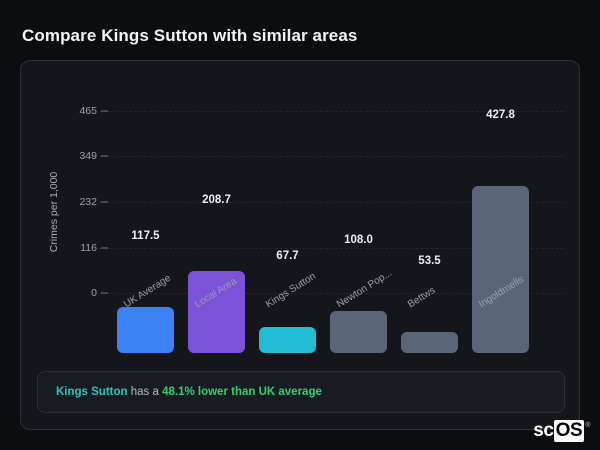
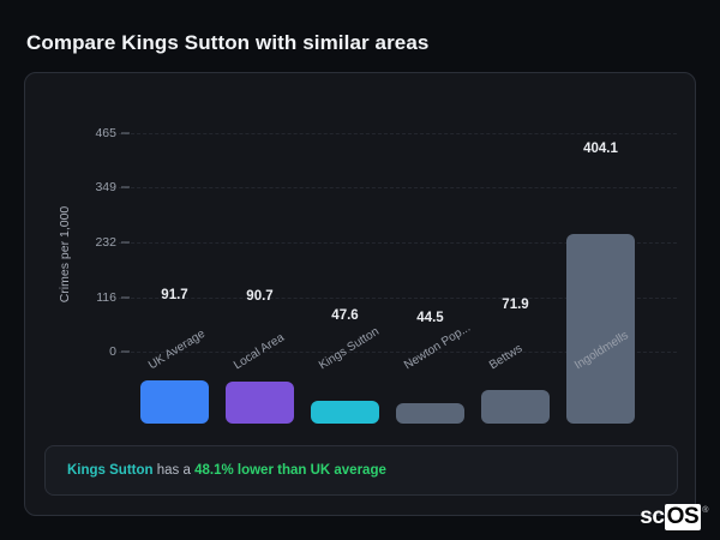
UK Average: 117.5 -> 91.7
Local Area: 208.7 -> 90.7
Kings Sutton: 67.7 -> 47.6
Newton Pop...: 108.0 -> 44.5
Bettws: 53.5 -> 71.9
Ingoldmells: 427.8 -> 404.1
